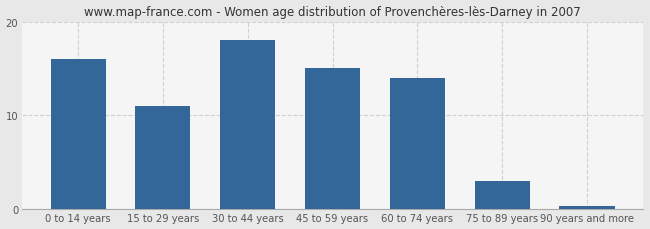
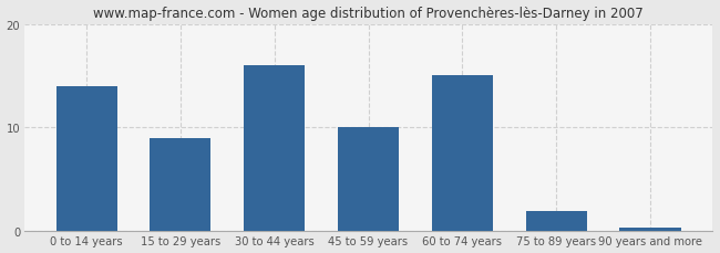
0 to 14 years: 16.0 -> 14.0
15 to 29 years: 11.0 -> 9.0
30 to 44 years: 18.0 -> 16.0
45 to 59 years: 15.0 -> 10.0
60 to 74 years: 14.0 -> 15.0
75 to 89 years: 3.0 -> 2.0
